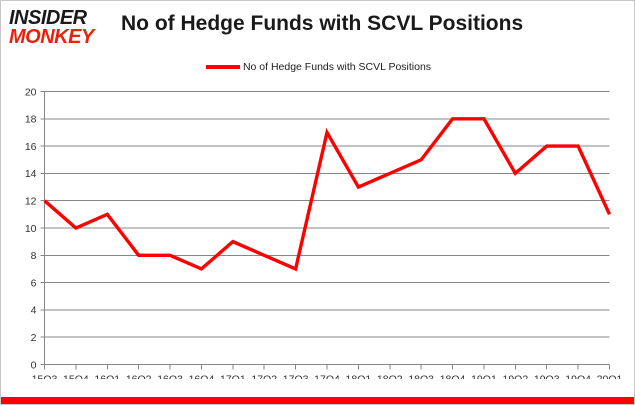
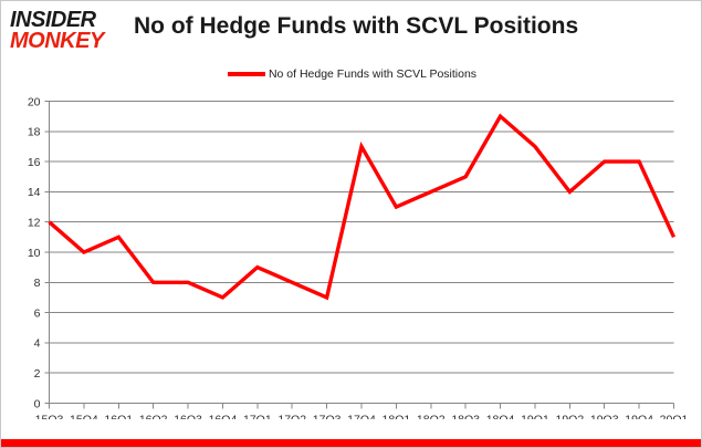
18Q4: 18 -> 19
19Q1: 18 -> 17
